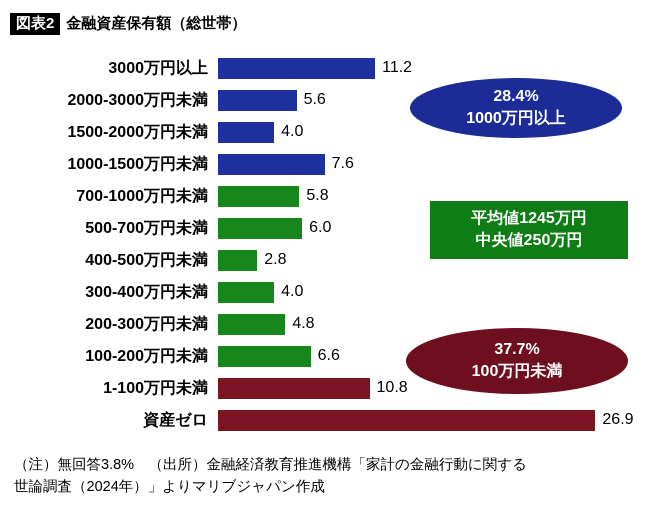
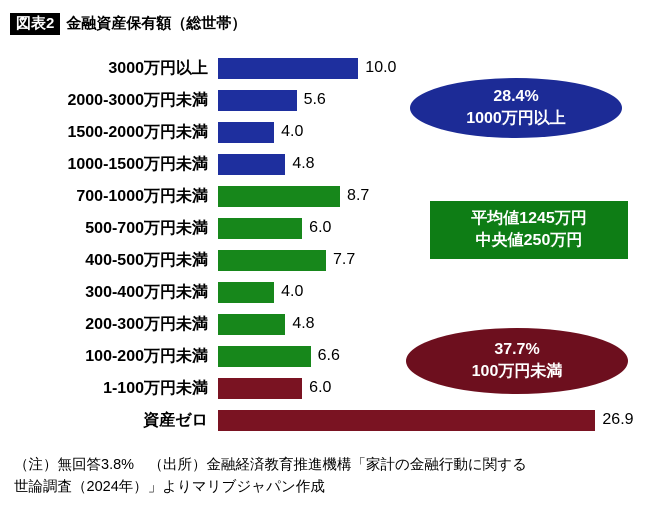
3000万円以上: 11.2 -> 10.0
1000-1500万円未満: 7.6 -> 4.8
700-1000万円未満: 5.8 -> 8.7
400-500万円未満: 2.8 -> 7.7
1-100万円未満: 10.8 -> 6.0
